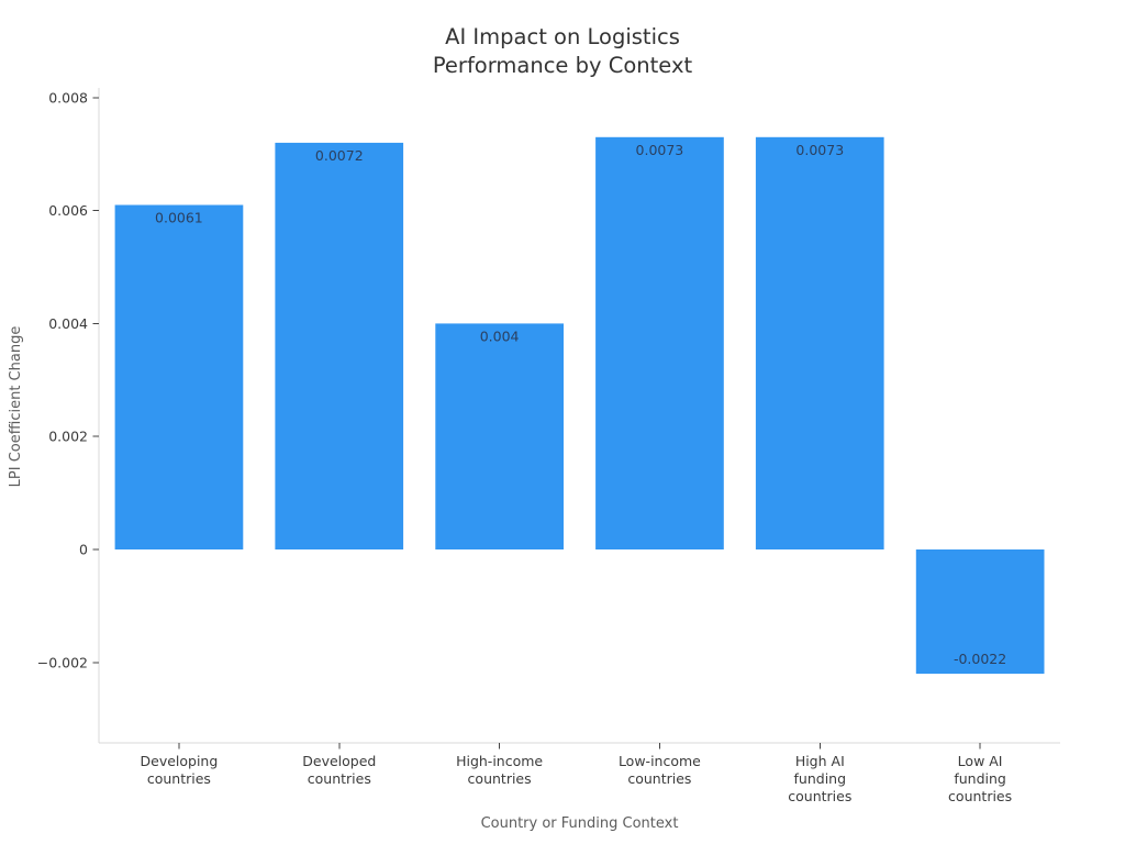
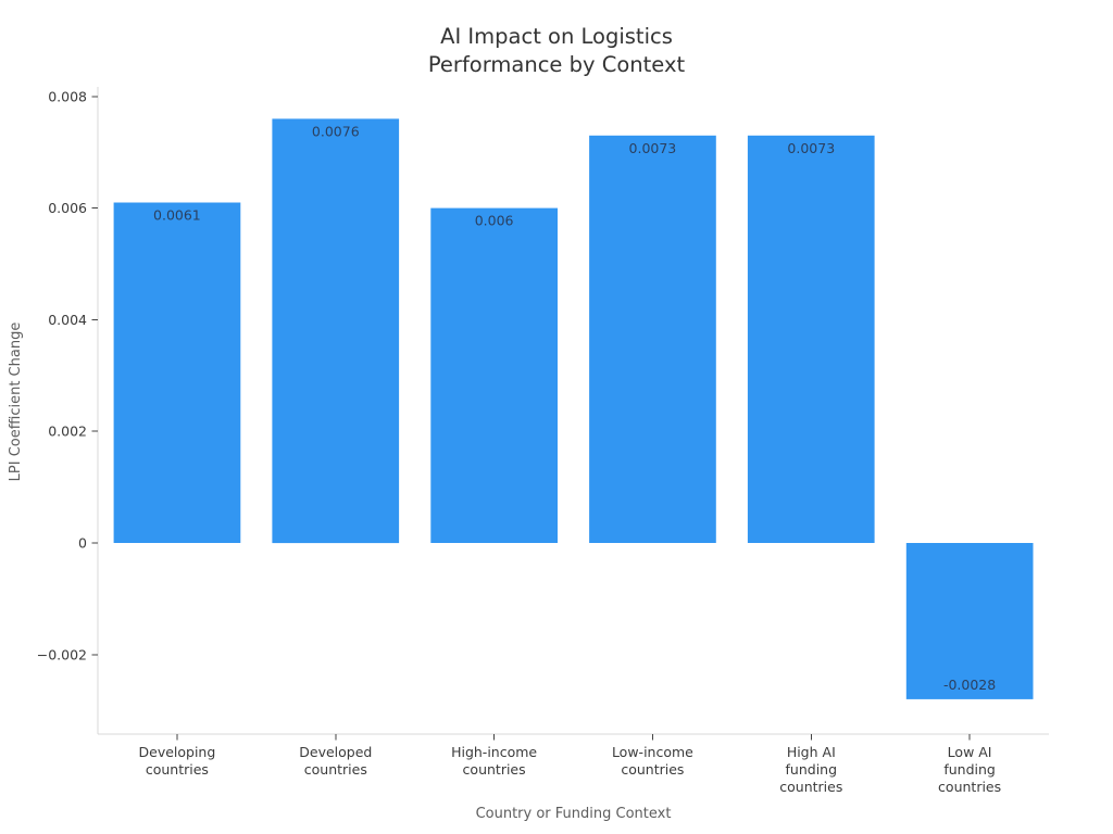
Developed countries: 0.0072 -> 0.0076
High-income countries: 0.004 -> 0.006
Low AI funding countries: -0.0022 -> -0.0028
